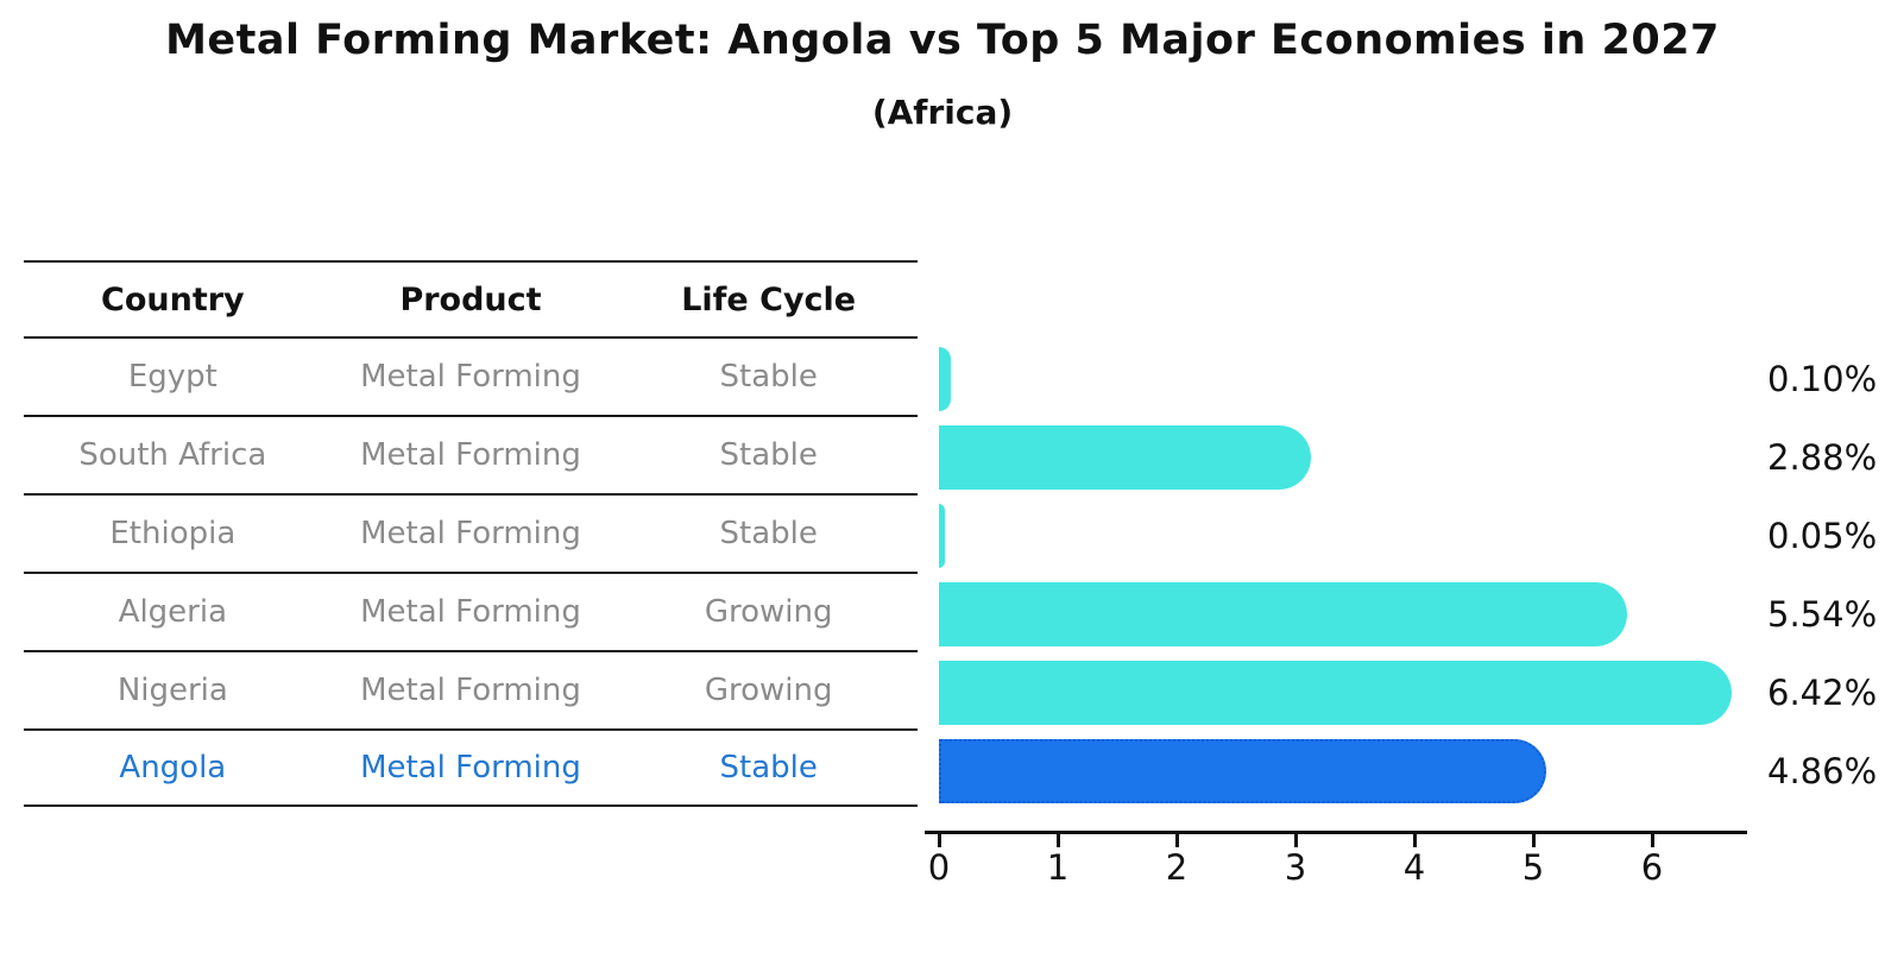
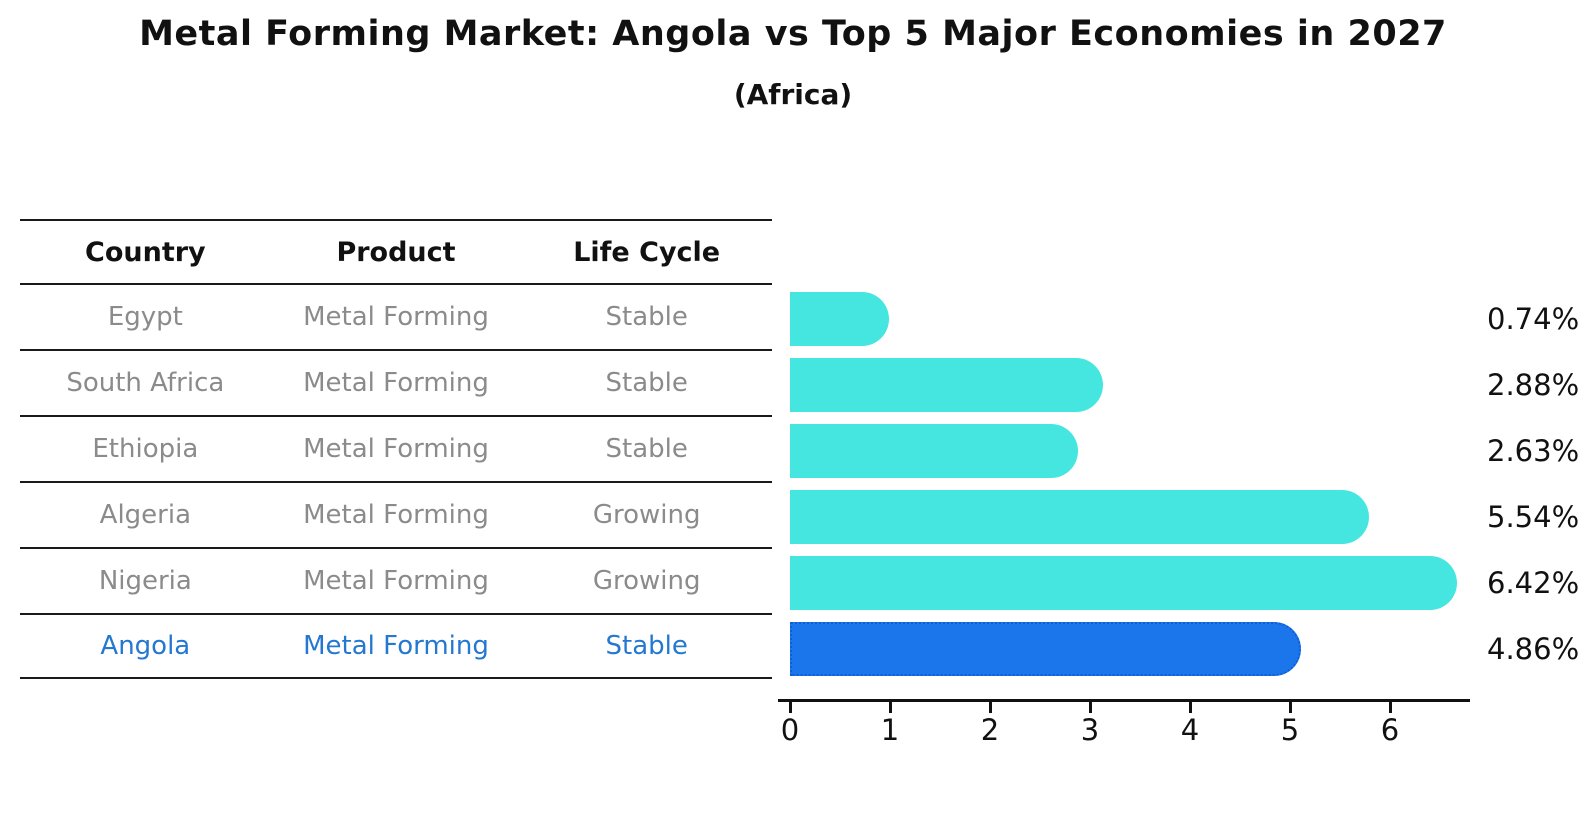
Egypt: 0.10% -> 0.74%
Ethiopia: 0.05% -> 2.63%
